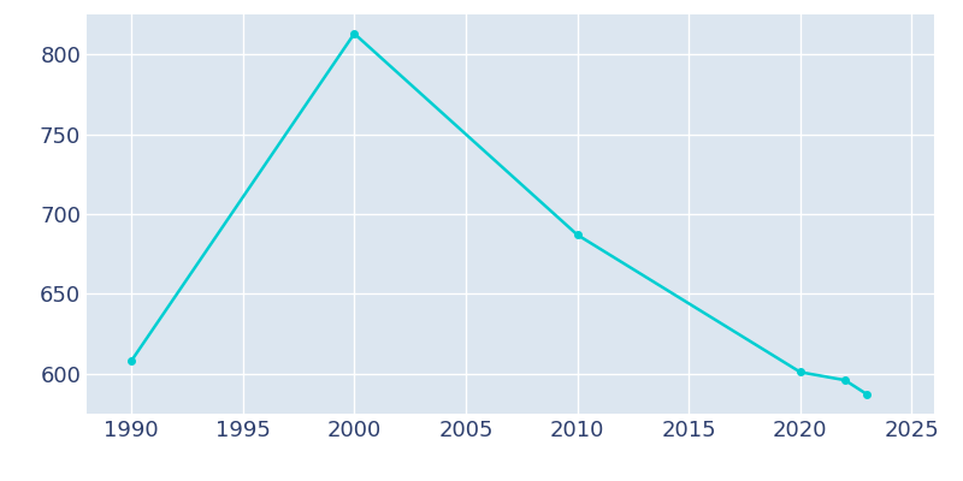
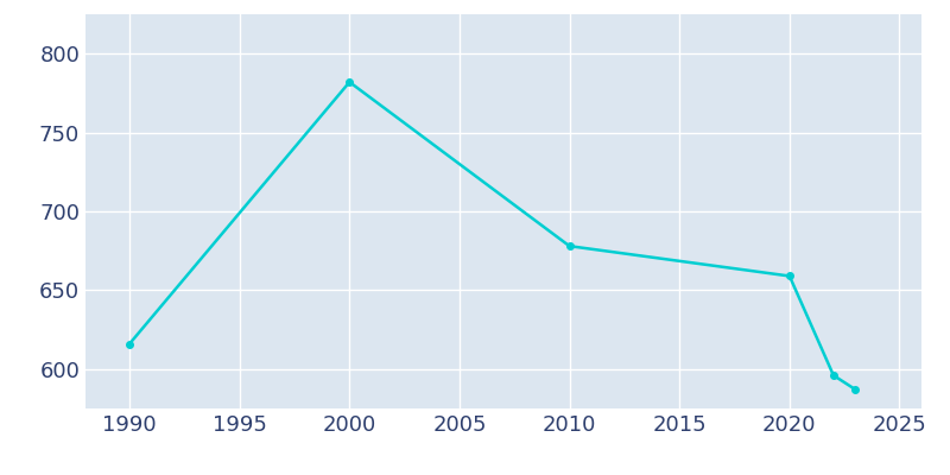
1990: 608 -> 616
2000: 813 -> 782
2010: 687 -> 678
2020: 601 -> 659
